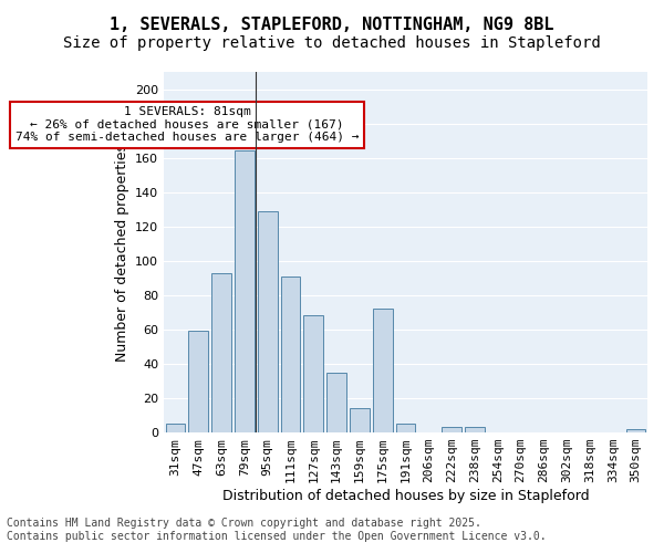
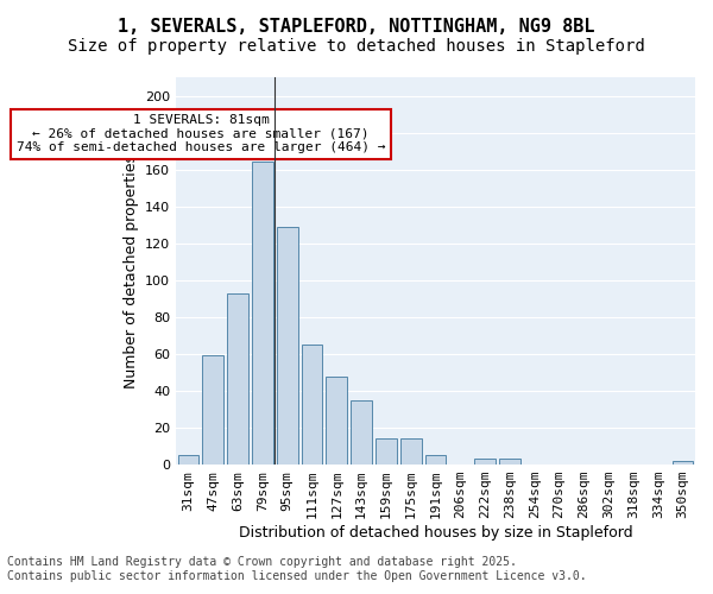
111sqm: 91 -> 65
127sqm: 68 -> 48
175sqm: 72 -> 14
